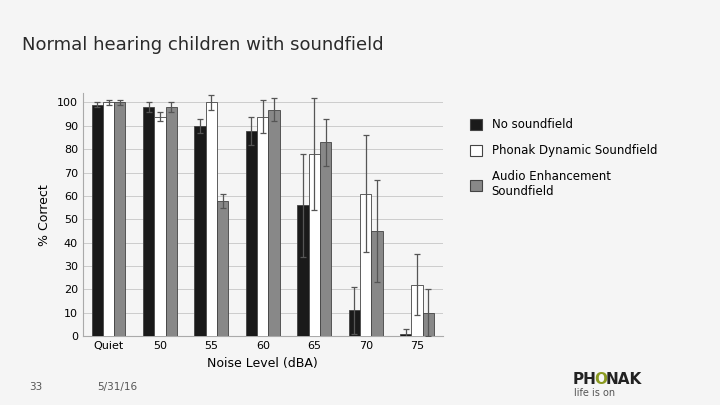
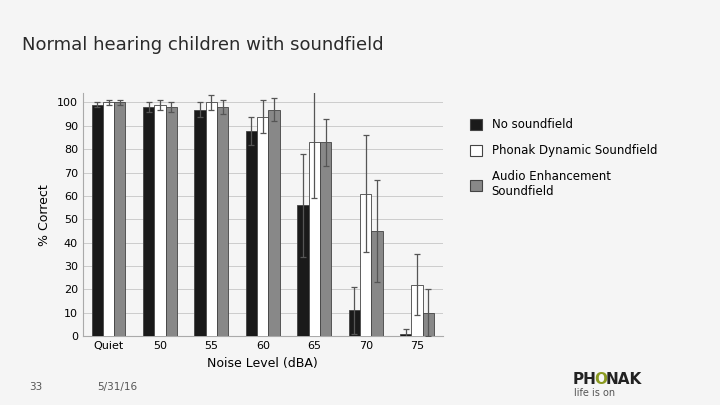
Phonak Dynamic Soundfield/50: 94 -> 99
No soundfield/55: 90 -> 97
Audio Enhancement Soundfield/55: 58 -> 98
Phonak Dynamic Soundfield/65: 78 -> 83
